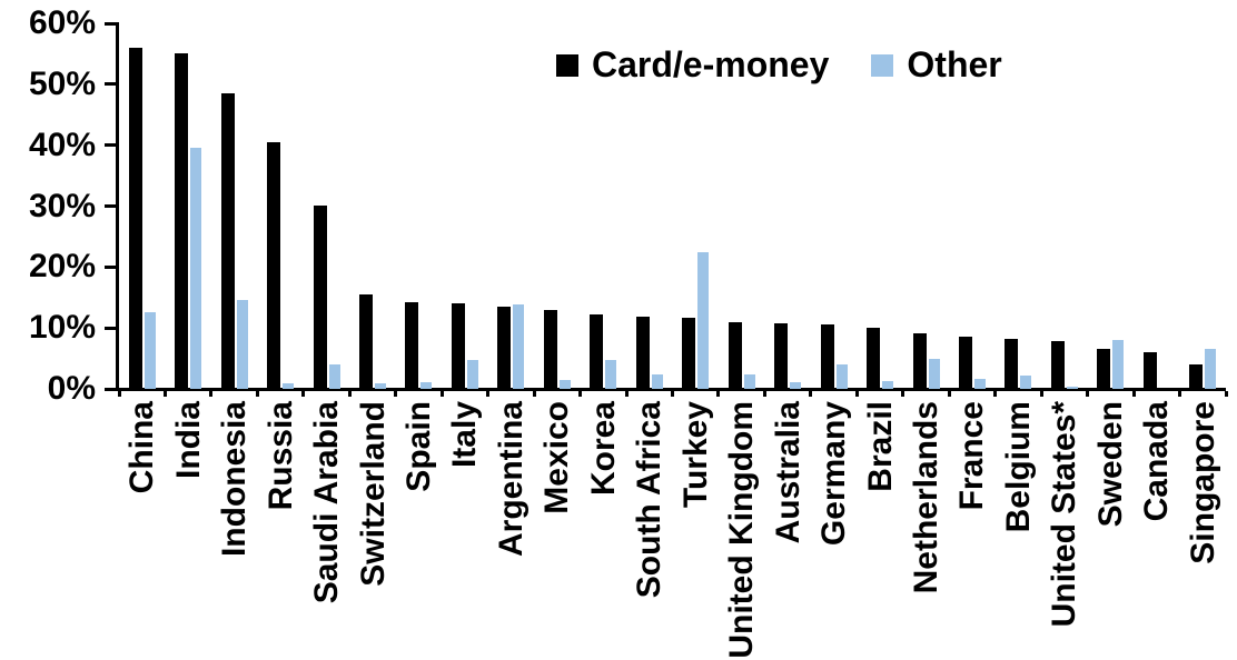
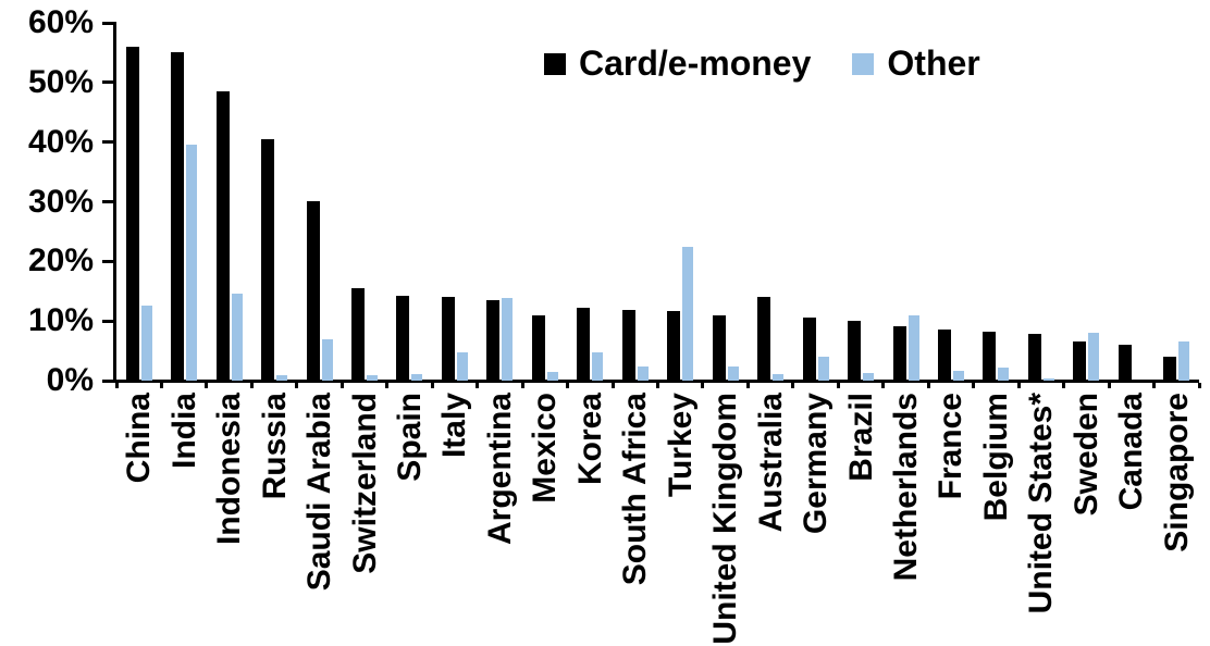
Other/Saudi Arabia: 4% -> 7%
Card/e-money/Mexico: 13% -> 11%
Card/e-money/Australia: 11% -> 14%
Other/Netherlands: 5% -> 11%
